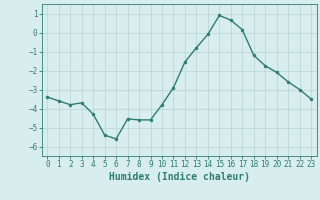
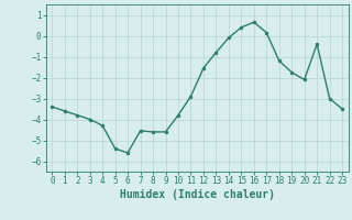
3: -3.7 -> -4.0
15: 0.9 -> 0.4
21: -2.6 -> -0.4
